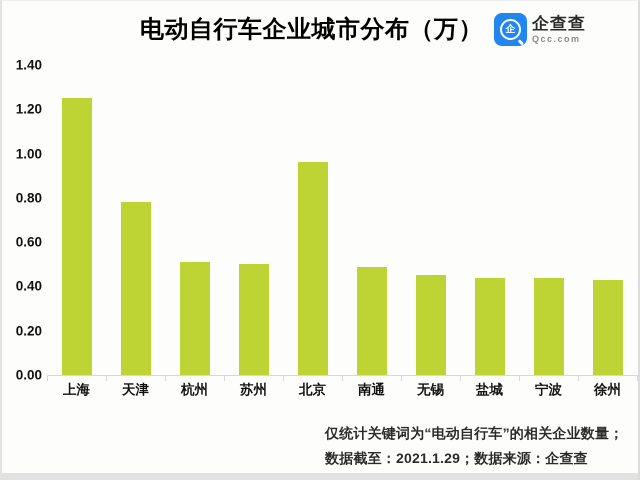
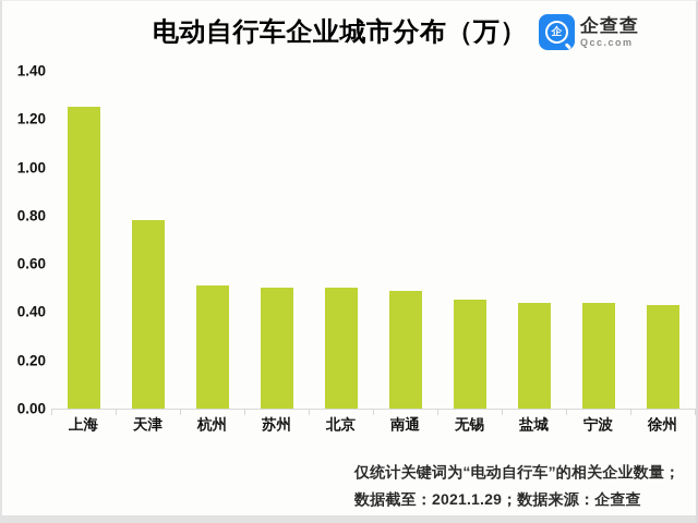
北京: 0.96 -> 0.50
